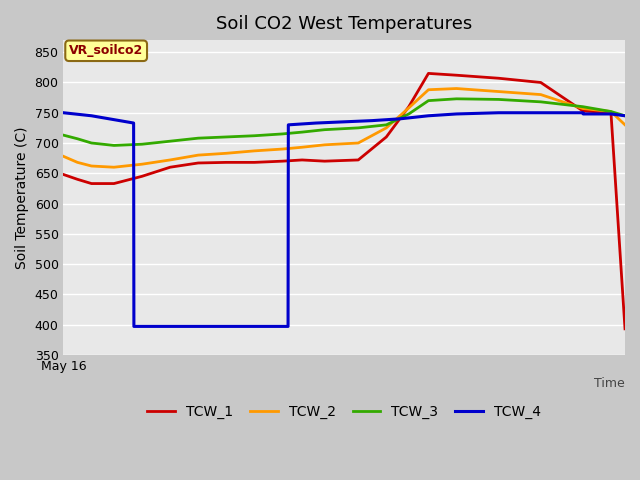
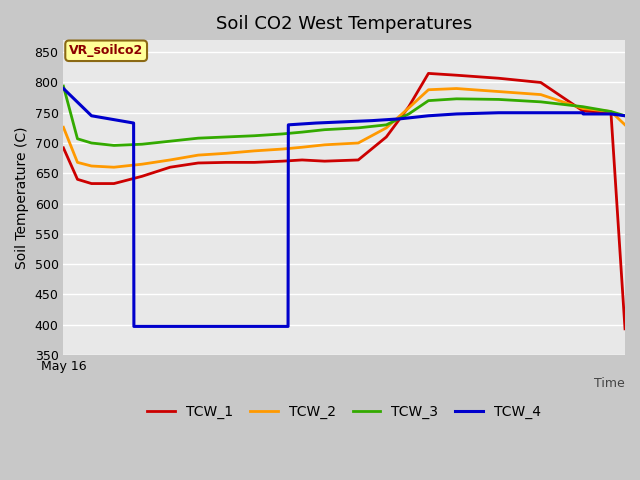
TCW_1/May 16: 648 -> 692
TCW_2/May 16: 678 -> 726
TCW_3/May 16: 713 -> 794
TCW_4/May 16: 750 -> 790
